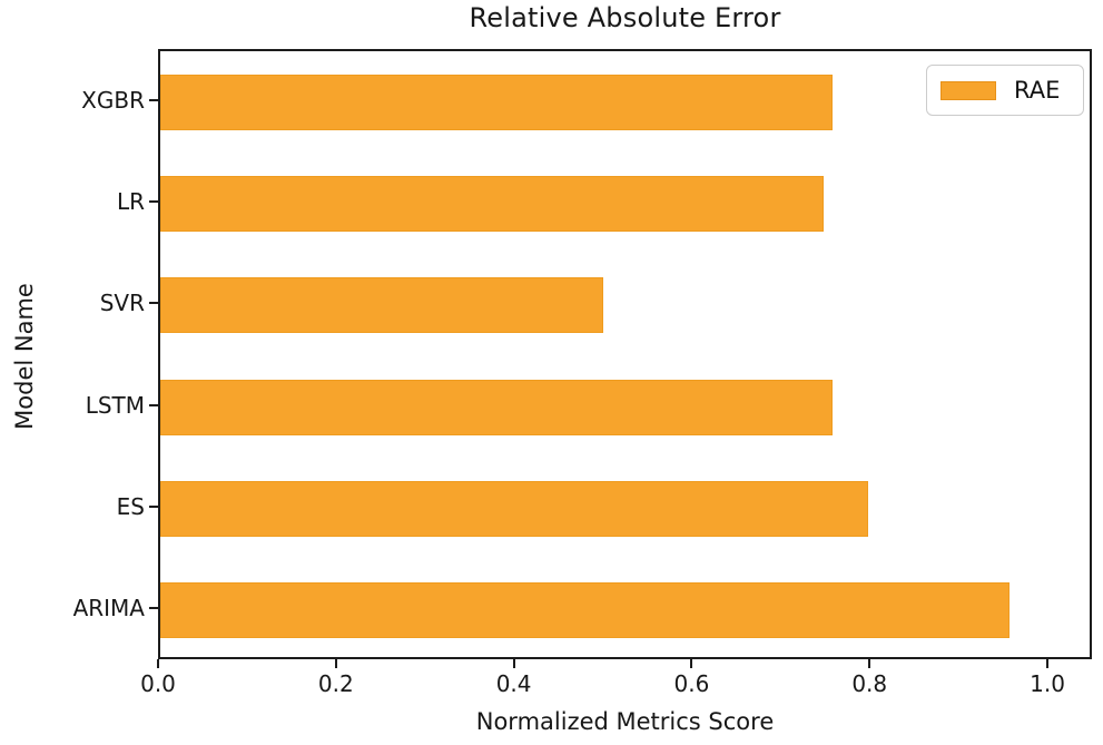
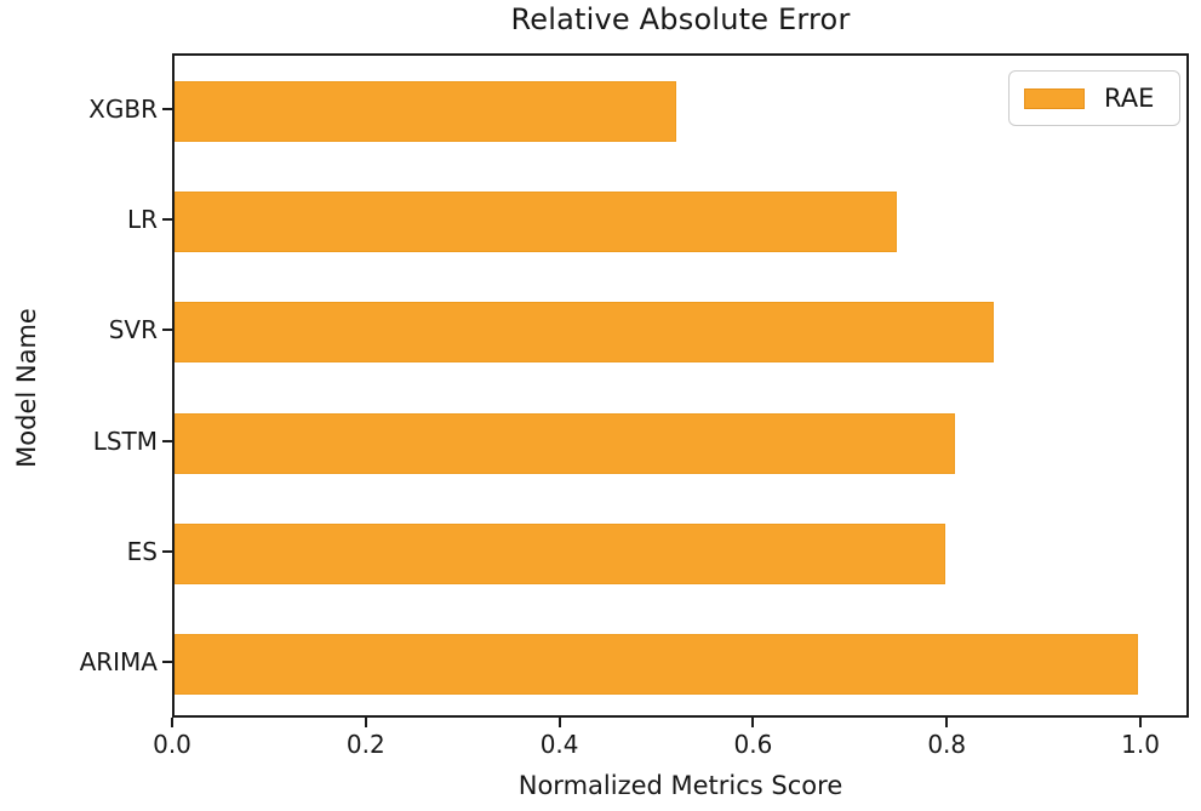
XGBR: 0.76 -> 0.52
SVR: 0.50 -> 0.85
LSTM: 0.76 -> 0.81
ARIMA: 0.96 -> 1.00
